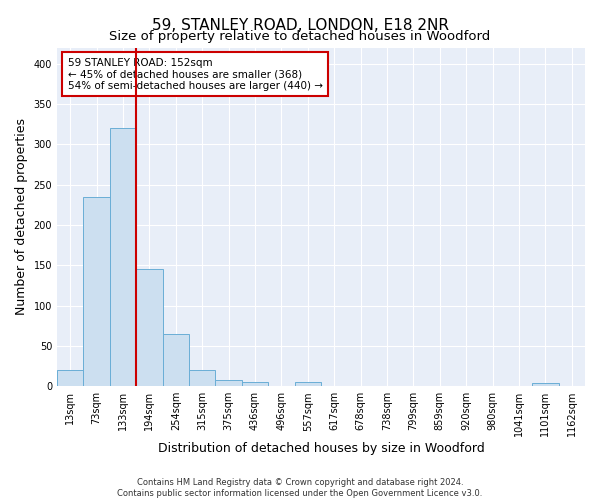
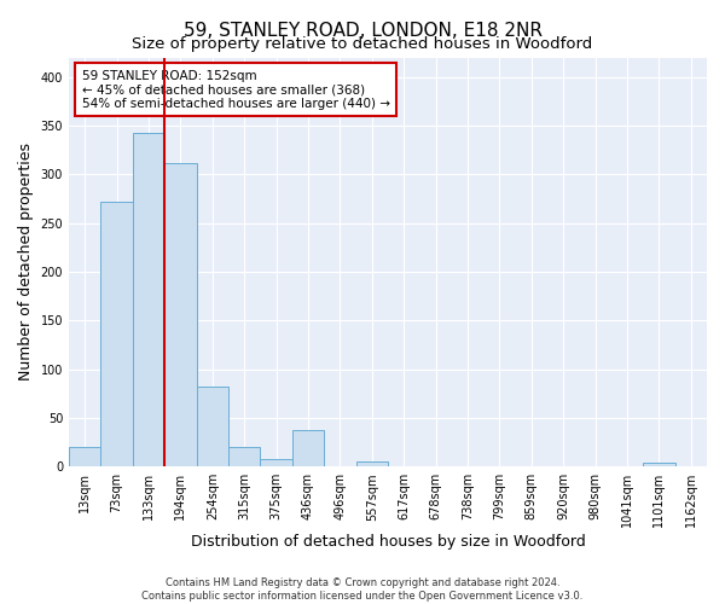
73sqm: 235 -> 272
133sqm: 320 -> 342
194sqm: 145 -> 312
254sqm: 65 -> 82
436sqm: 5 -> 38
